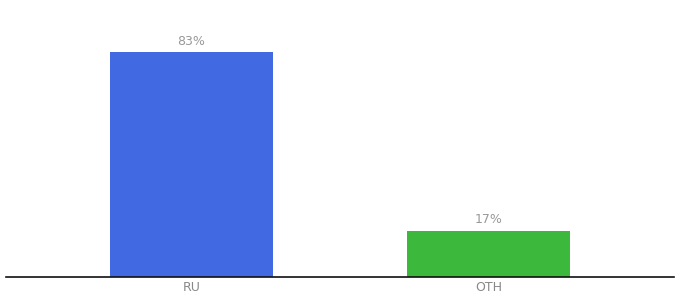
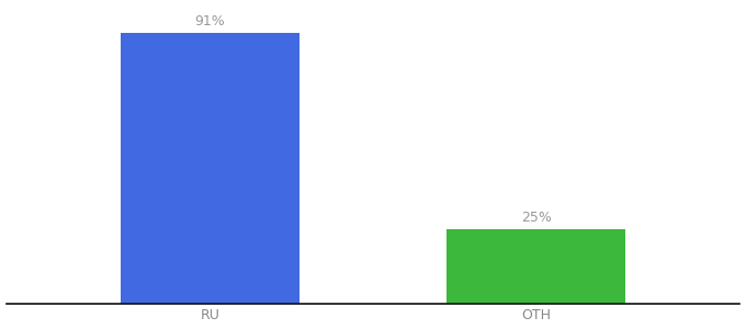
RU: 83% -> 91%
OTH: 17% -> 25%
